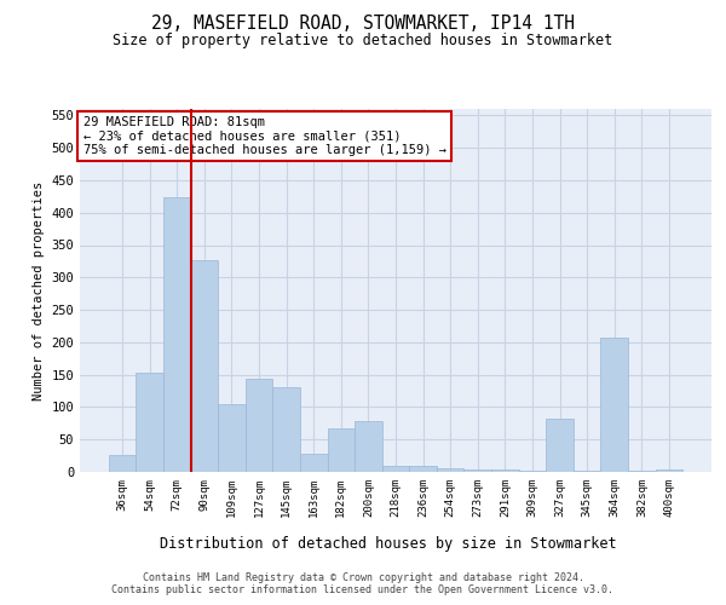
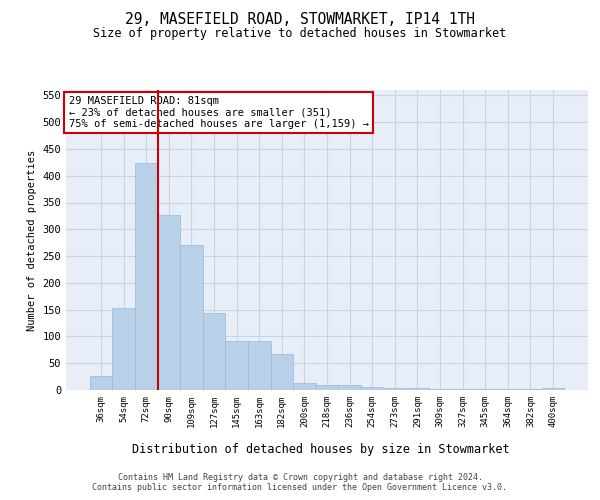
109sqm: 104 -> 270
145sqm: 130 -> 91
163sqm: 28 -> 91
200sqm: 78 -> 13
327sqm: 82 -> 1
364sqm: 208 -> 1
